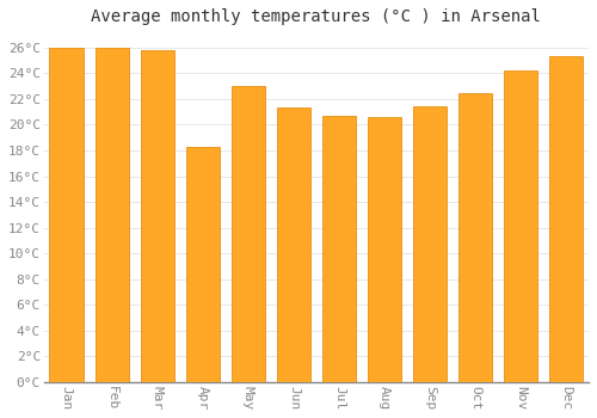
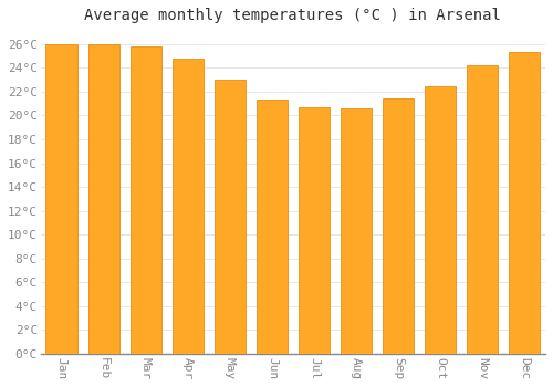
Apr: 18.3°C -> 24.8°C
